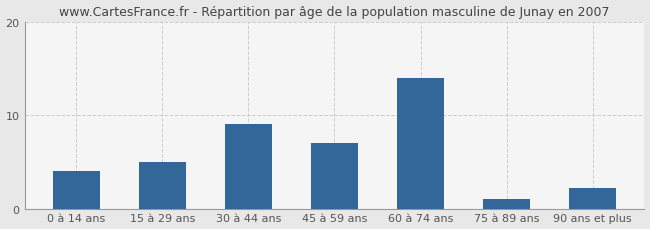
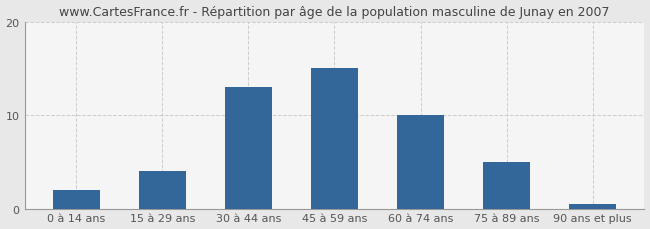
0 à 14 ans: 4.0 -> 2.0
15 à 29 ans: 5.0 -> 4.0
30 à 44 ans: 9.0 -> 13.0
45 à 59 ans: 7.0 -> 15.0
60 à 74 ans: 14.0 -> 10.0
75 à 89 ans: 1.0 -> 5.0
90 ans et plus: 2.2 -> 0.5
